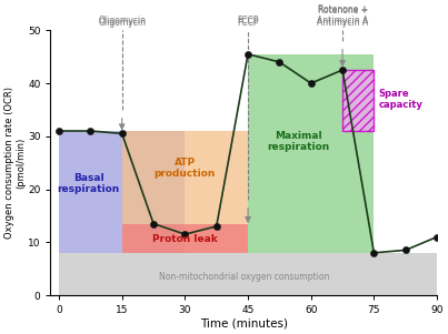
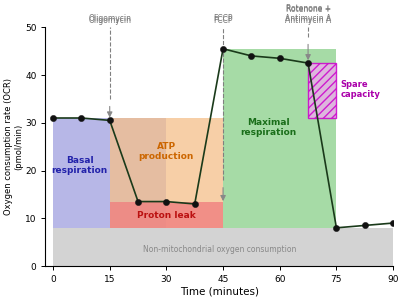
30: 11.5 -> 13.5
60: 40.0 -> 43.5
90: 11.0 -> 9.0
